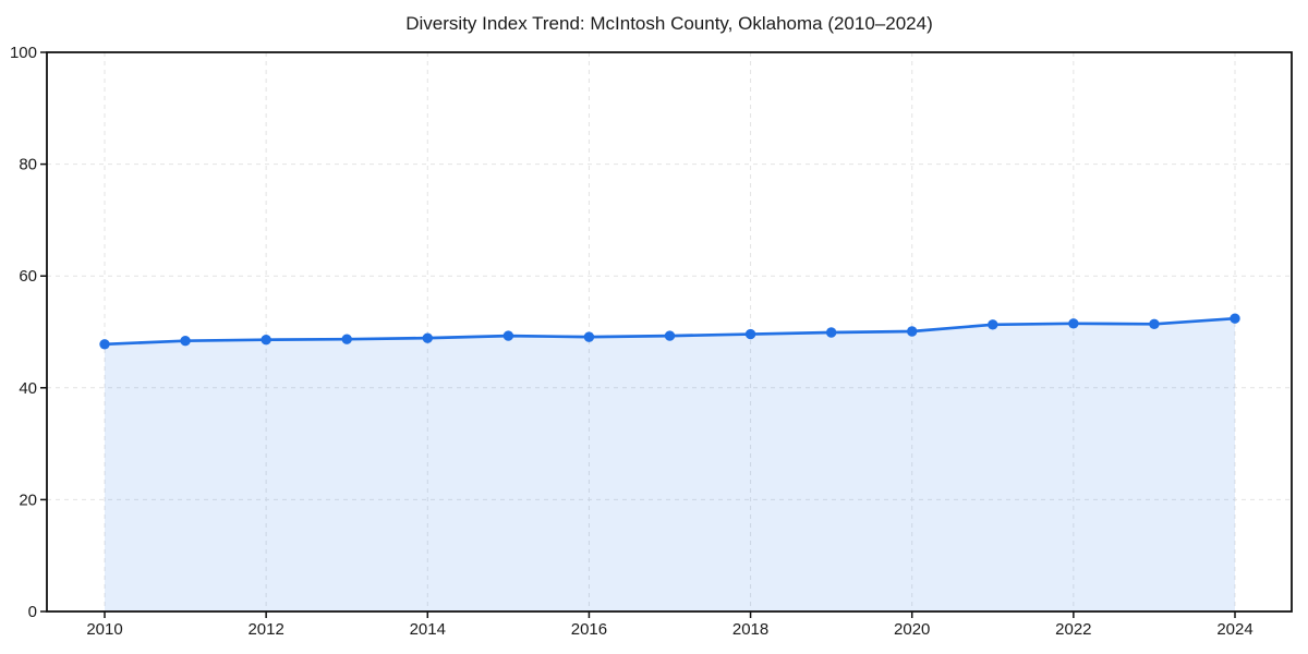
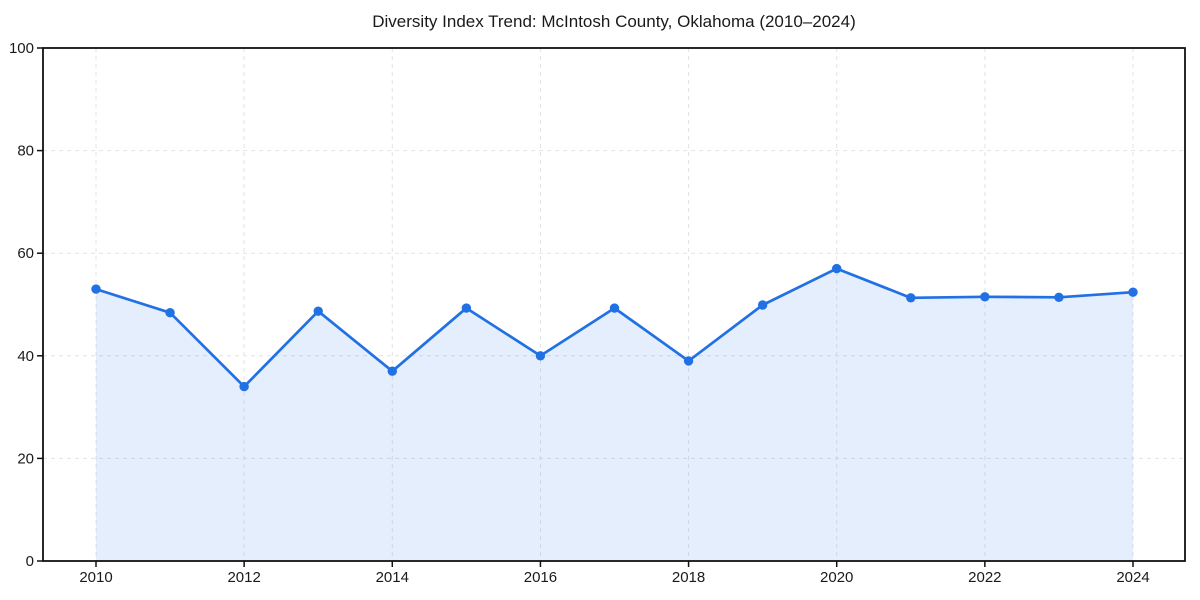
2010: 48 -> 53
2012: 49 -> 34
2014: 49 -> 37
2016: 49 -> 40
2018: 50 -> 39
2020: 50 -> 57
